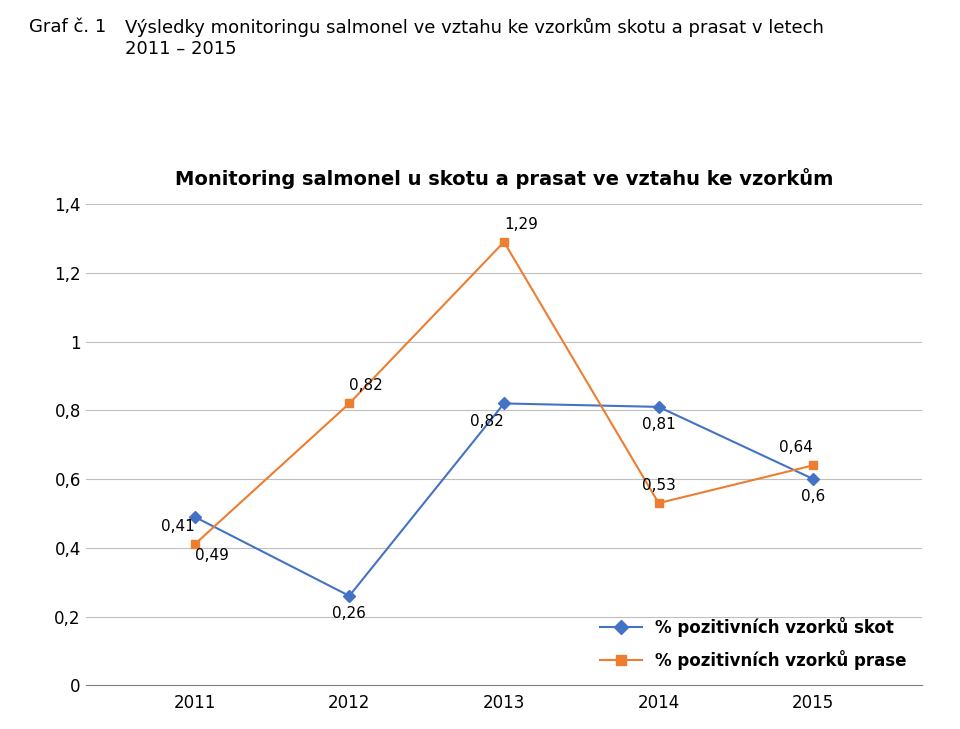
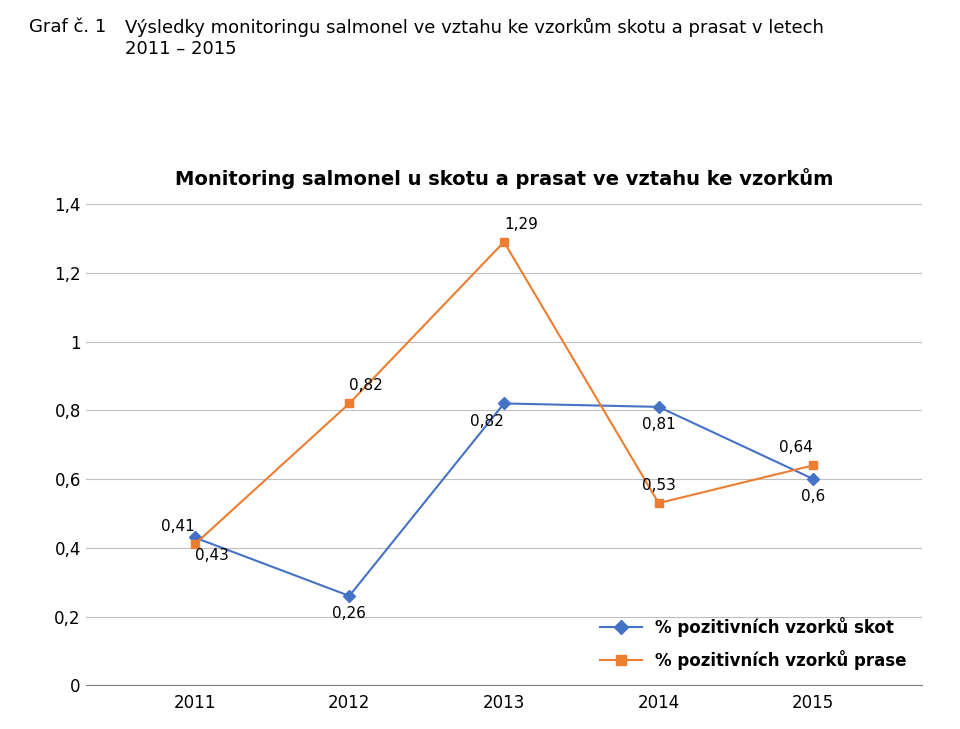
% pozitivních vzorků skot/2011: 0,49 -> 0,43
